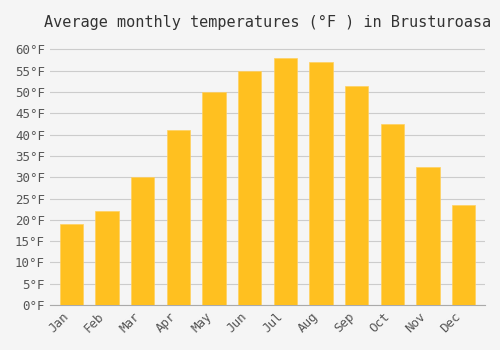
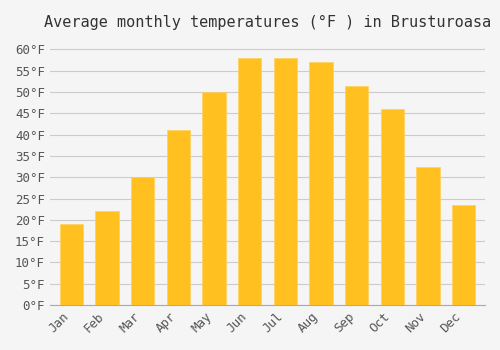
Jun: 55.0°F -> 58.0°F
Oct: 42.5°F -> 46.0°F
